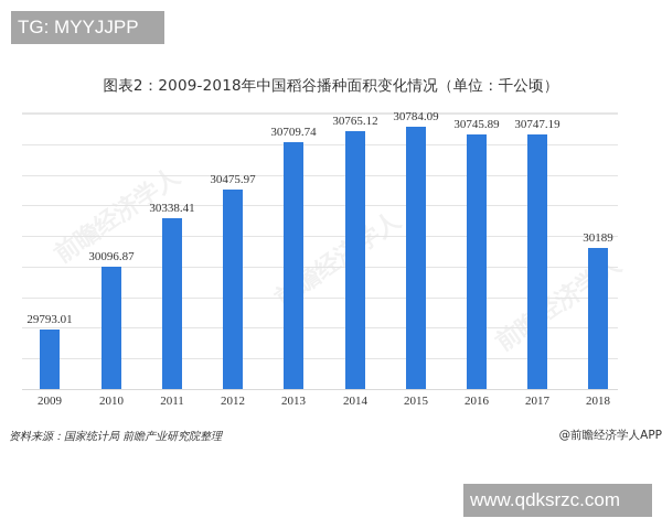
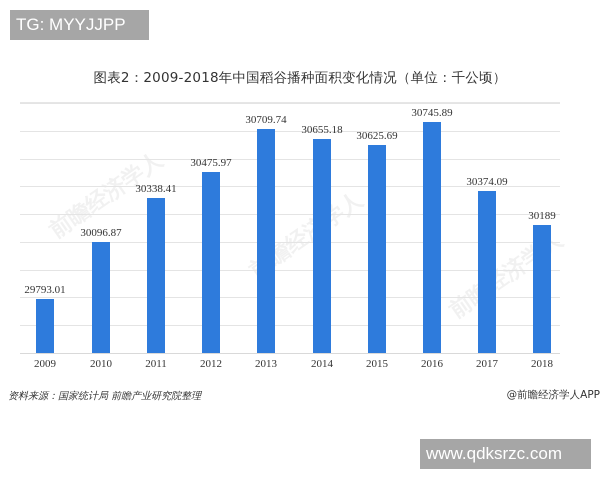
2014: 30765.12 -> 30655.18
2015: 30784.09 -> 30625.69
2017: 30747.19 -> 30374.09
